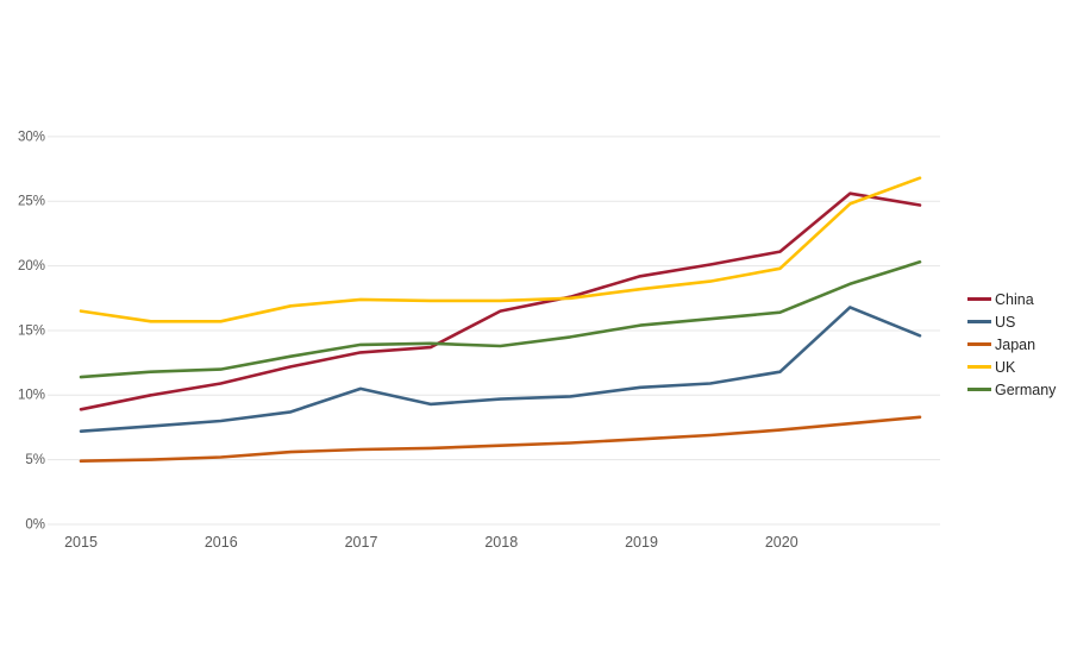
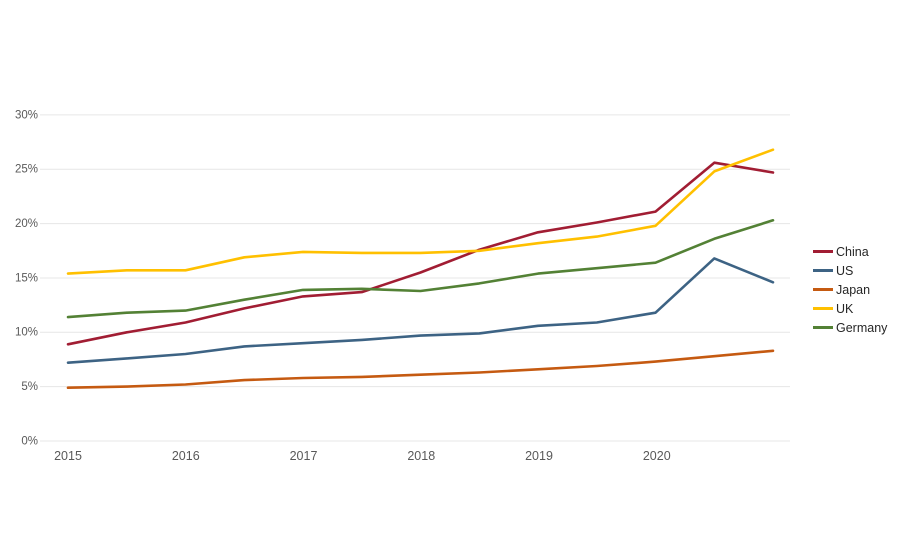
UK/2015: 16.5% -> 15.4%
US/2017: 10.5% -> 9.0%
China/2018: 16.5% -> 15.5%
